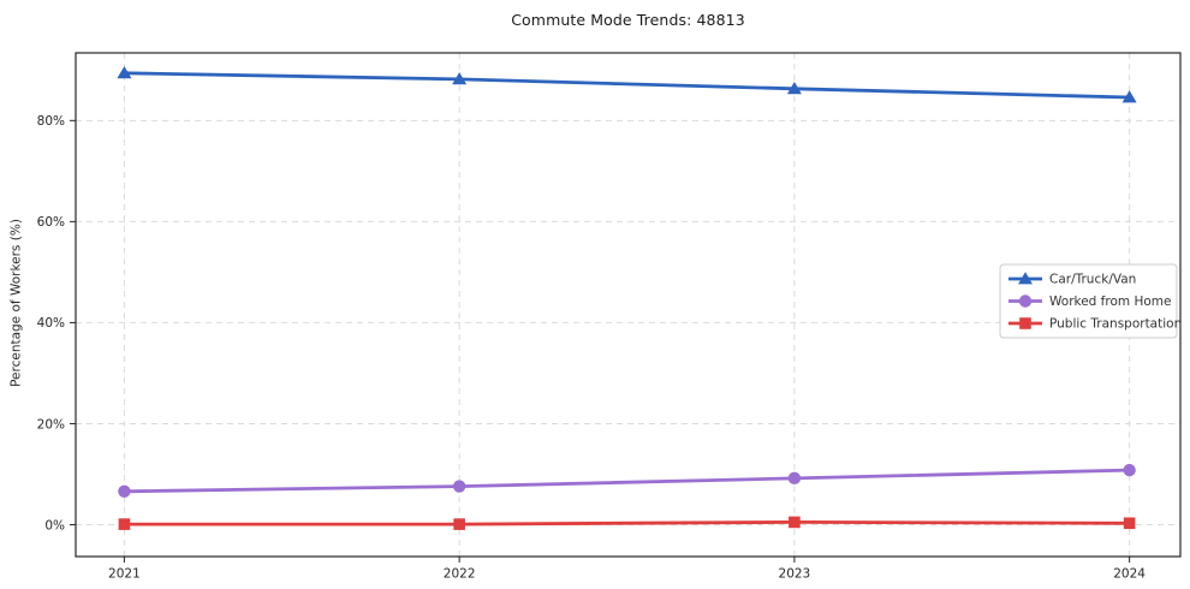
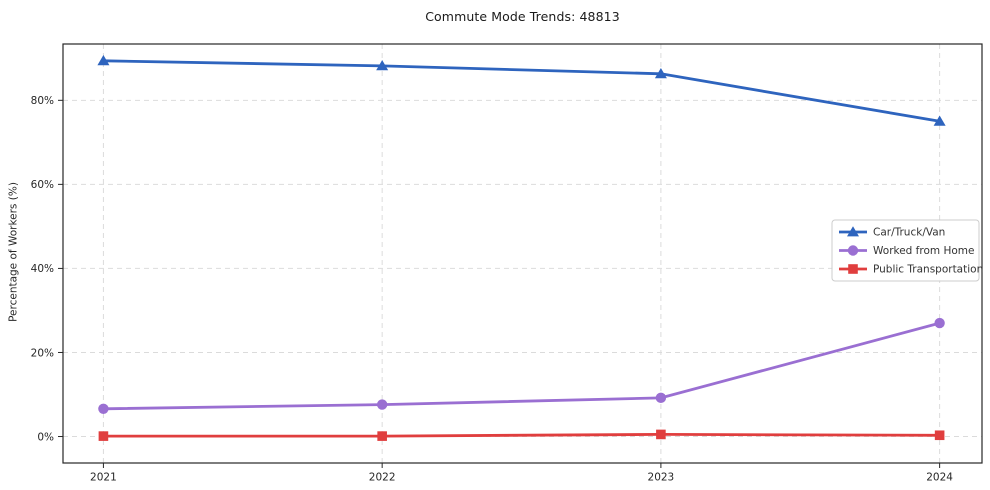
Car/Truck/Van/2024: 85% -> 75%
Worked from Home/2024: 11% -> 27%
